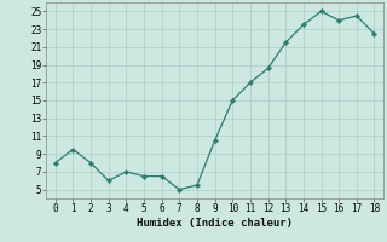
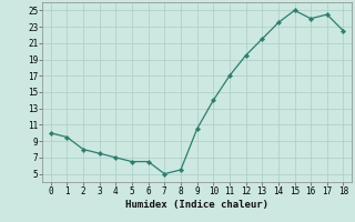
0: 8.0 -> 10.0
3: 6.0 -> 7.5
10: 15.0 -> 14.0
12: 18.6 -> 19.5
